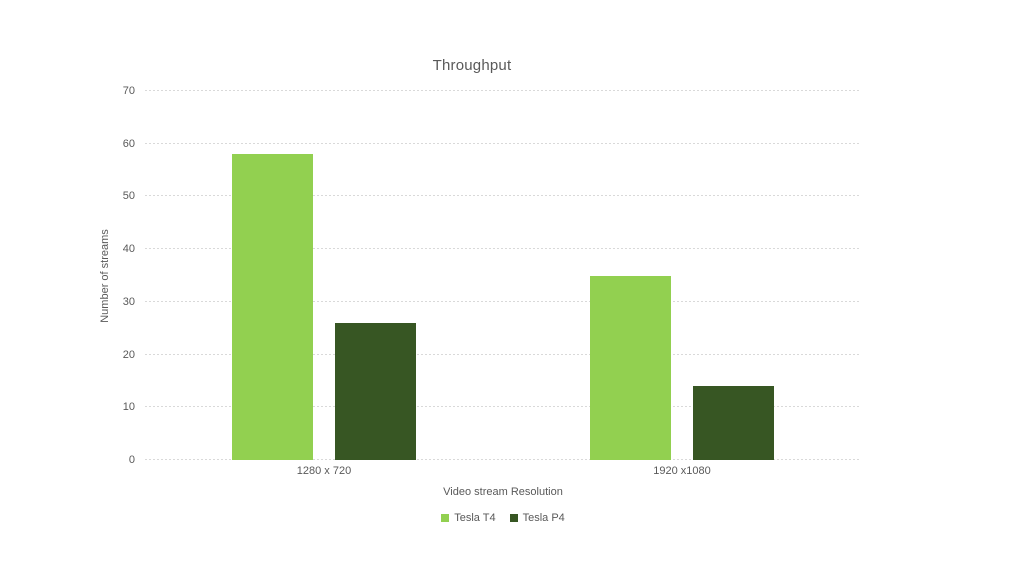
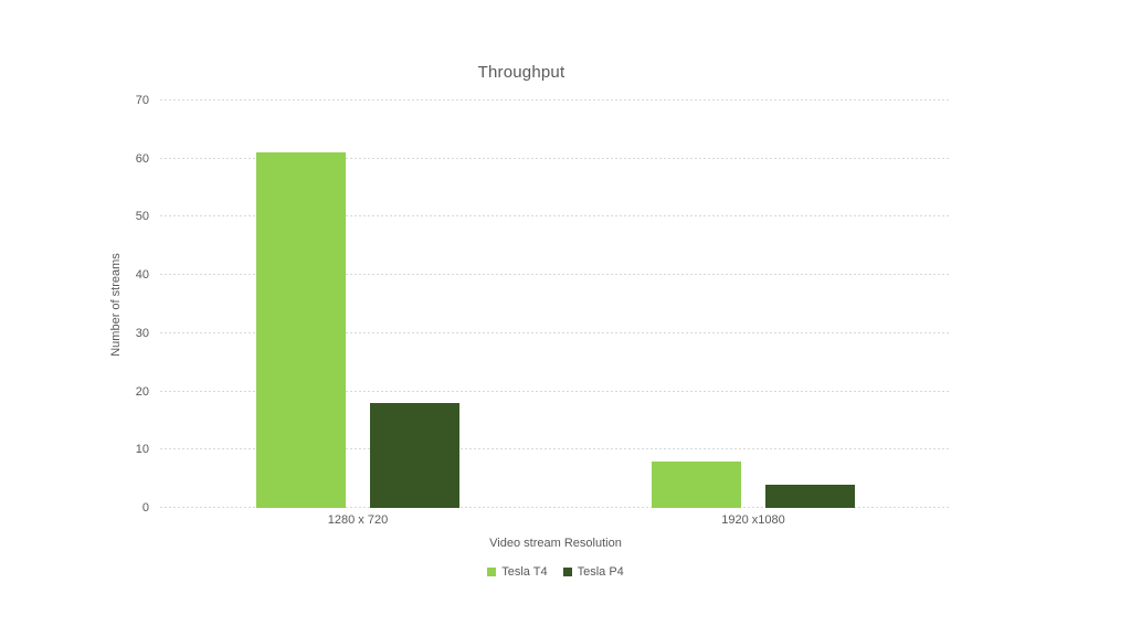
Tesla T4/1280 x 720: 58 -> 61
Tesla P4/1280 x 720: 26 -> 18
Tesla T4/1920 x1080: 35 -> 8
Tesla P4/1920 x1080: 14 -> 4
